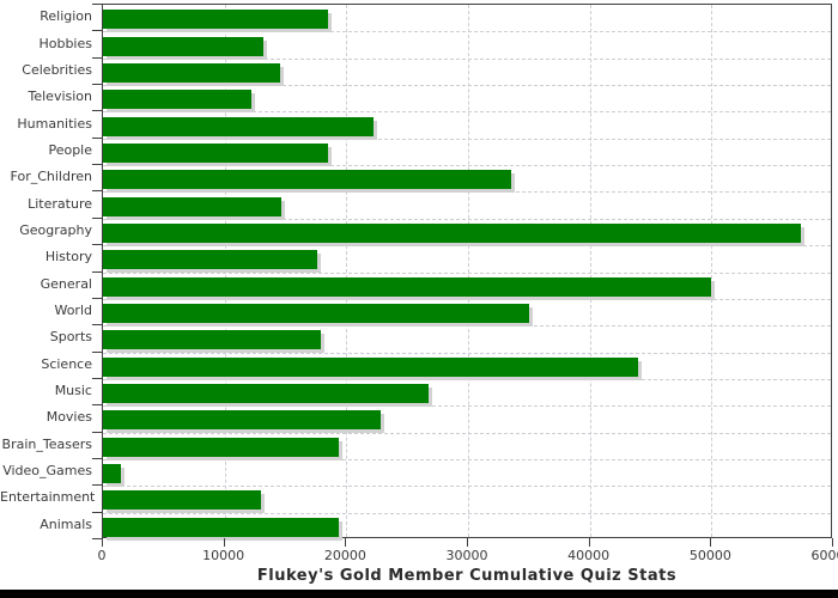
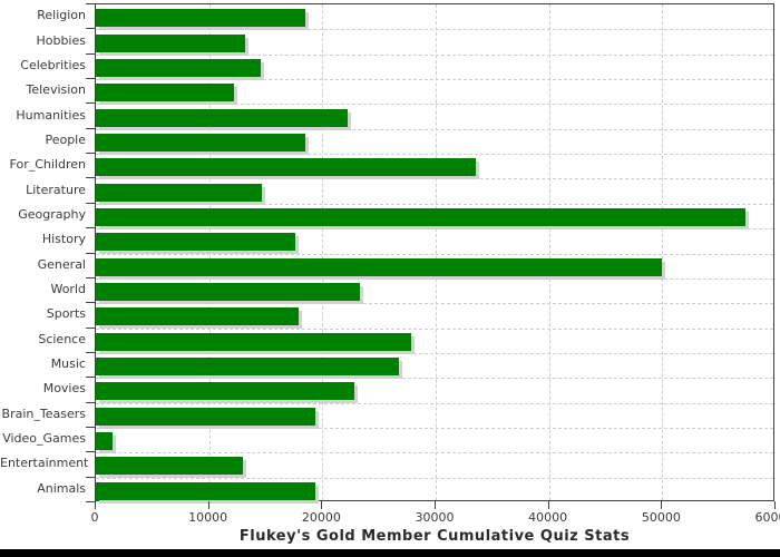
World: 35000 -> 23000
Science: 44000 -> 28000
